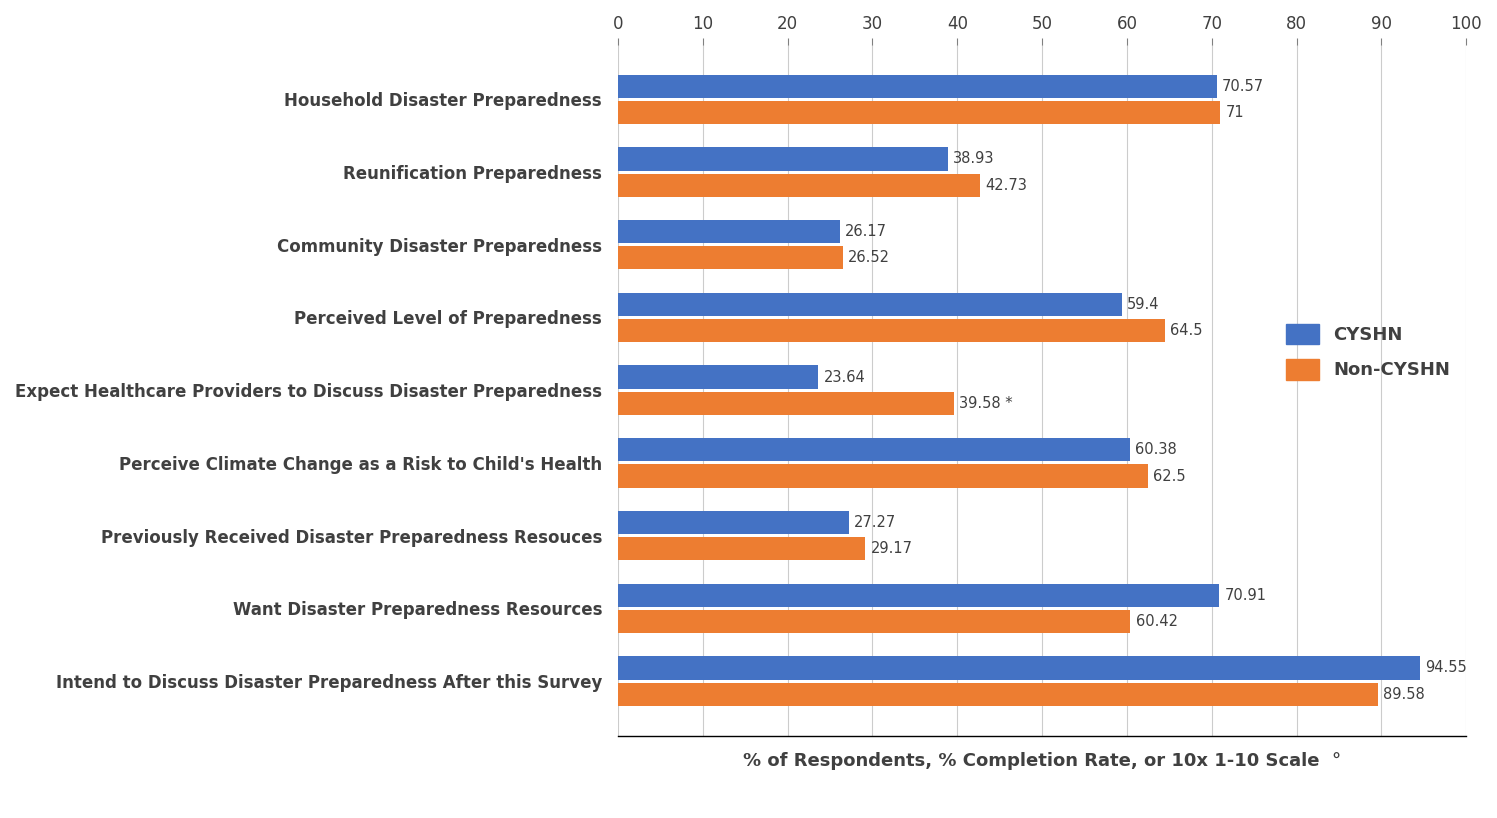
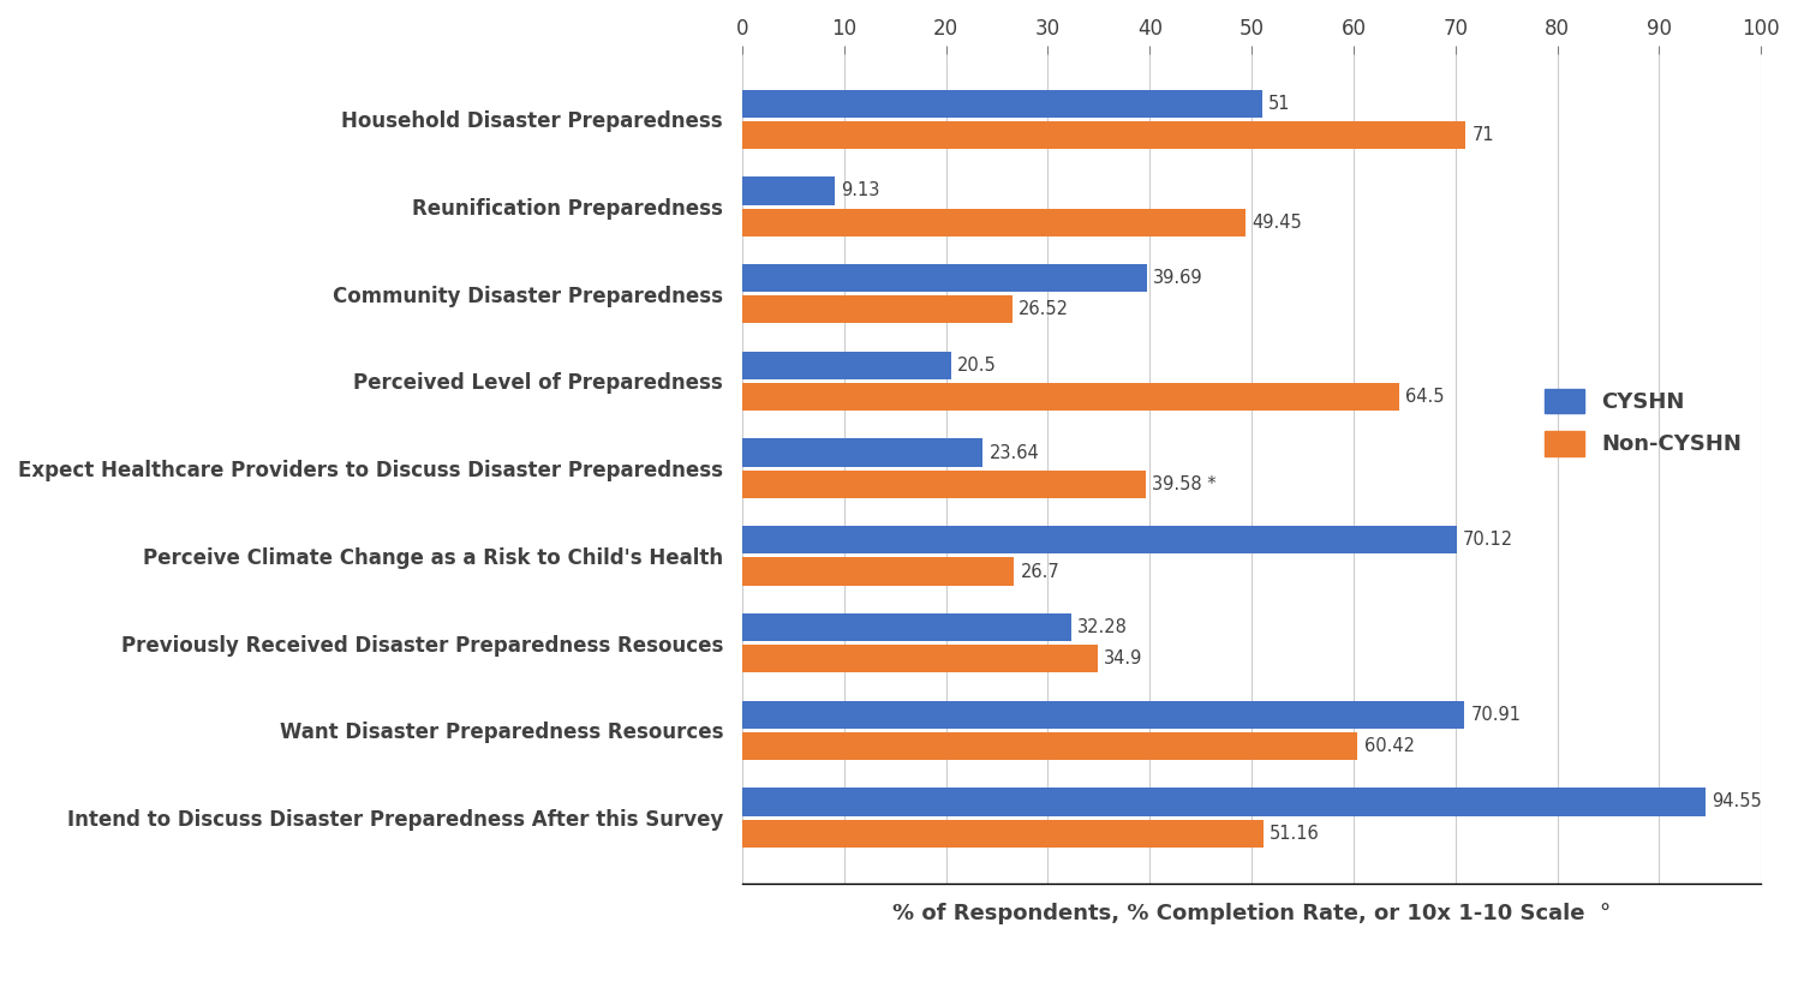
CYSHN/Household Disaster Preparedness: 70.57 -> 51
CYSHN/Reunification Preparedness: 38.93 -> 9.13
Non-CYSHN/Reunification Preparedness: 42.73 -> 49.45
CYSHN/Community Disaster Preparedness: 26.17 -> 39.69
CYSHN/Perceived Level of Preparedness: 59.4 -> 20.5
CYSHN/Perceive Climate Change as a Risk to Child's Health: 60.38 -> 70.12
Non-CYSHN/Perceive Climate Change as a Risk to Child's Health: 62.5 -> 26.7
CYSHN/Previously Received Disaster Preparedness Resouces: 27.27 -> 32.28
Non-CYSHN/Previously Received Disaster Preparedness Resouces: 29.17 -> 34.9
Non-CYSHN/Intend to Discuss Disaster Preparedness After this Survey: 89.58 -> 51.16
